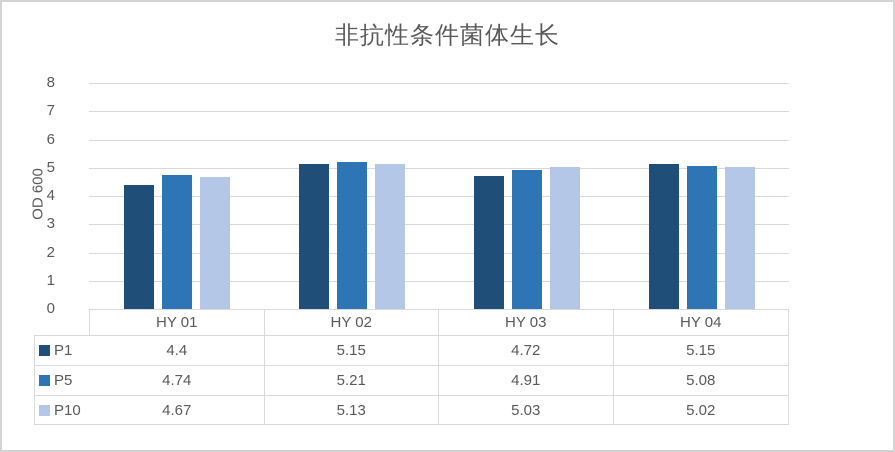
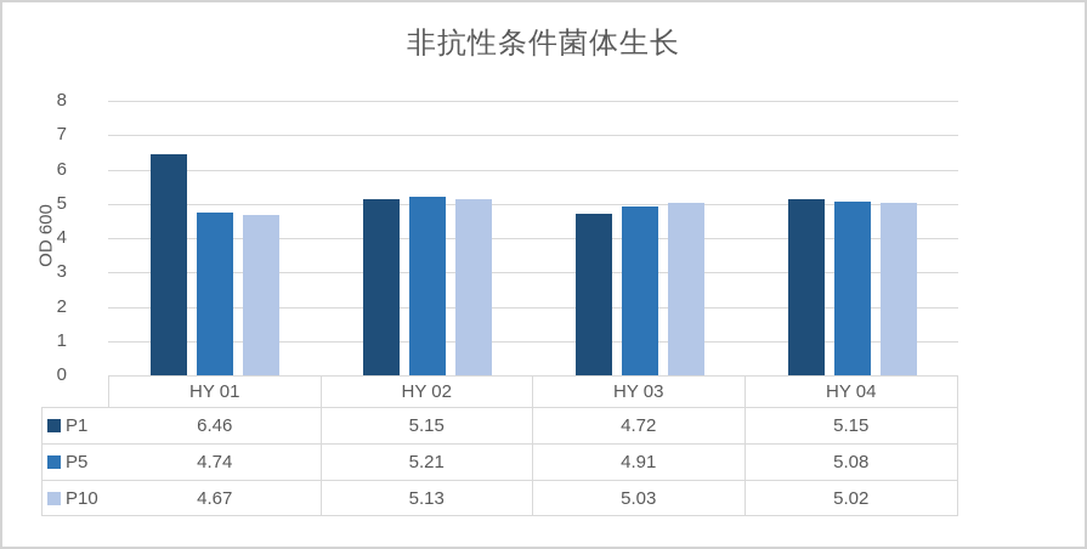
P1/HY 01: 4.4 -> 6.46
